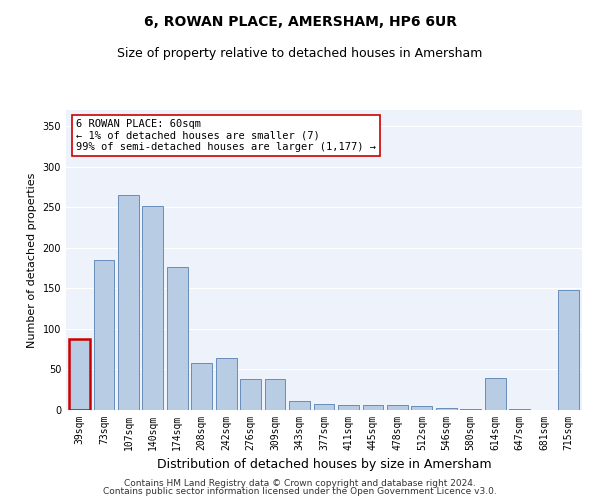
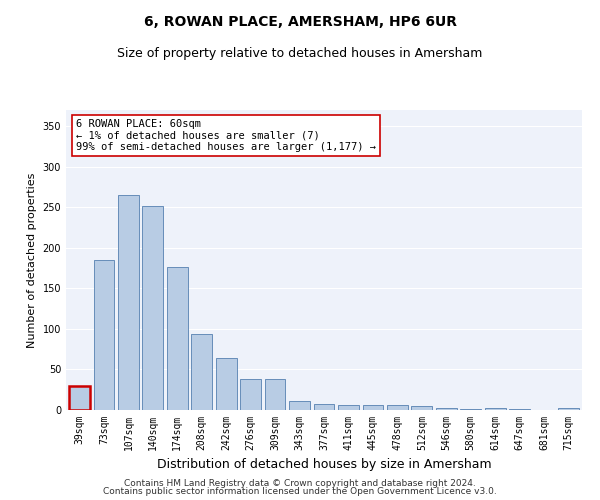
39sqm: 88 -> 30
208sqm: 58 -> 94
614sqm: 40 -> 3
715sqm: 148 -> 2
